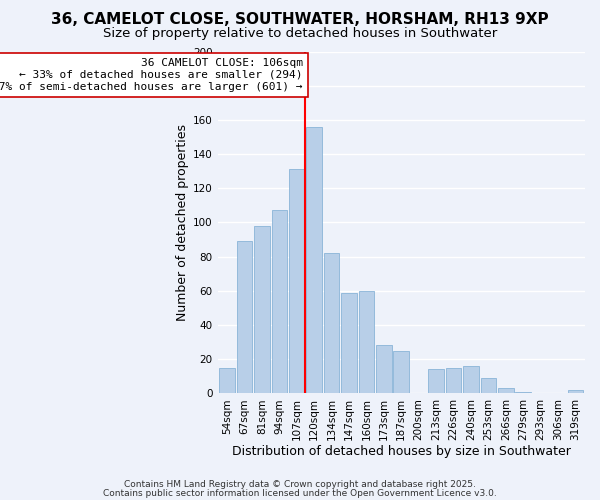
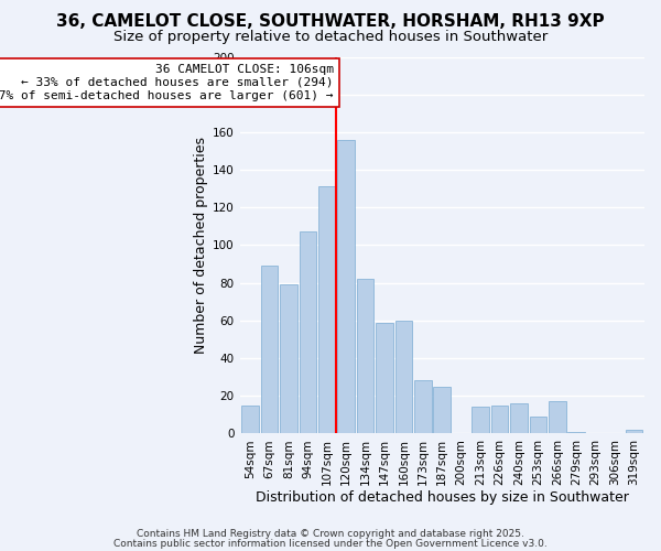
81sqm: 98 -> 79
266sqm: 3 -> 17
